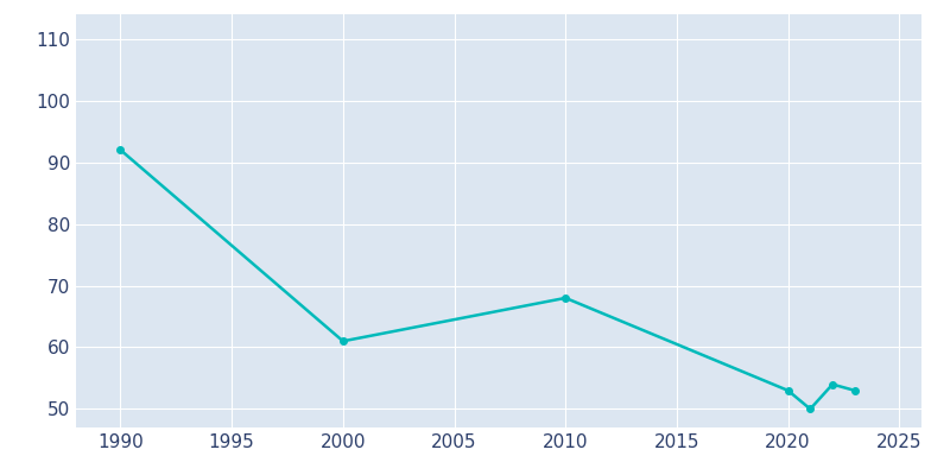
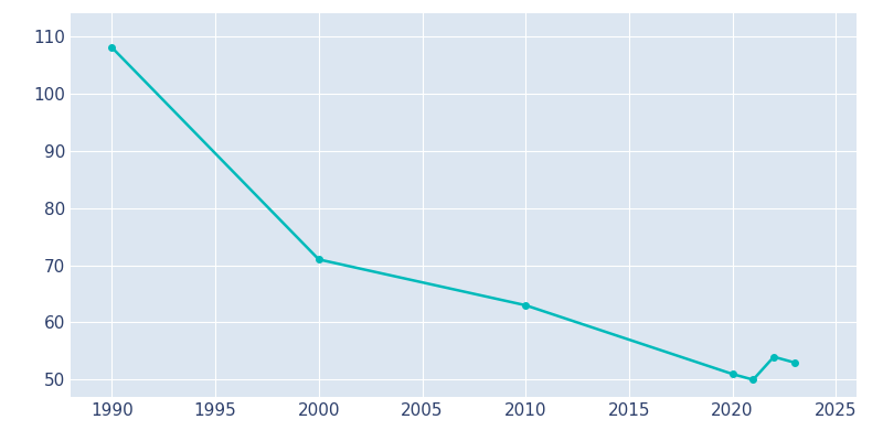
1990: 92 -> 108
2000: 61 -> 71
2010: 68 -> 63
2020: 53 -> 51
